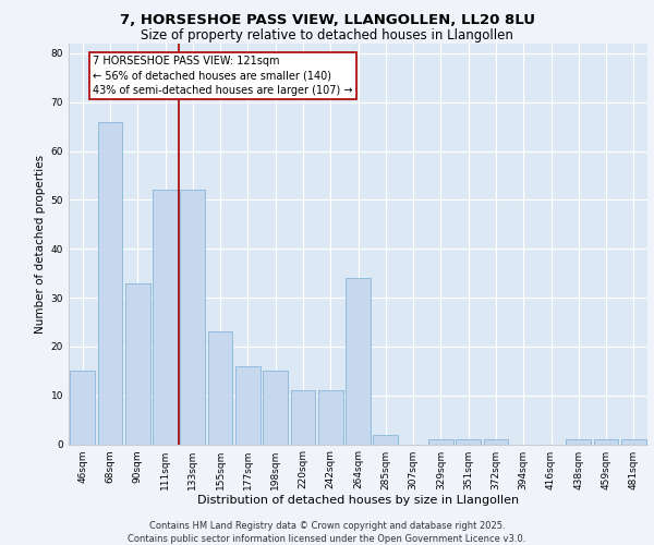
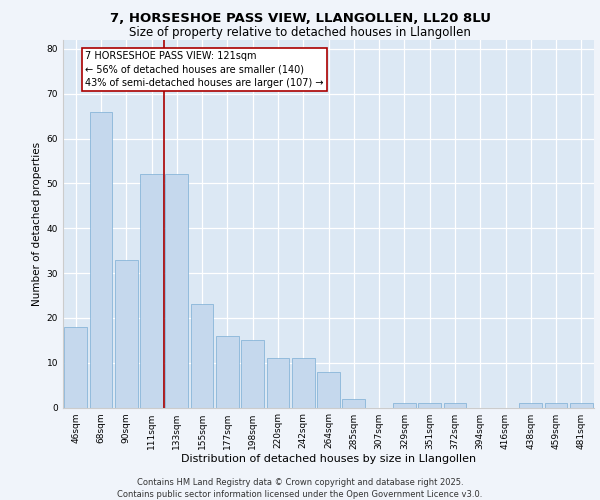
46sqm: 15 -> 18
264sqm: 34 -> 8
